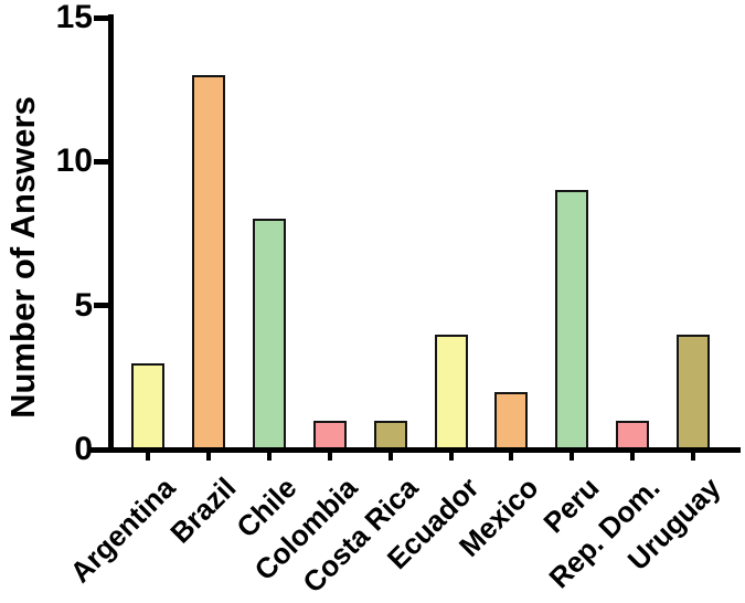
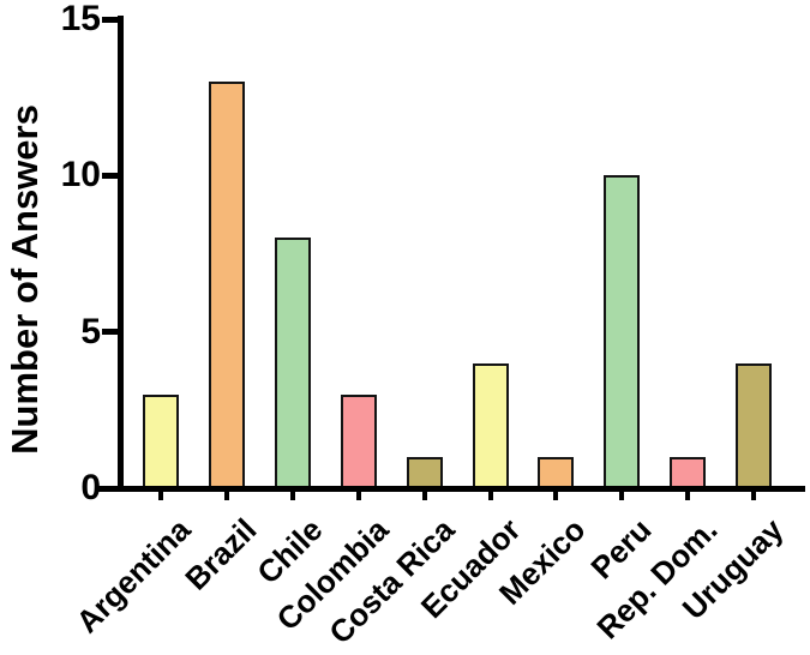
Colombia: 1 -> 3
Mexico: 2 -> 1
Peru: 9 -> 10
